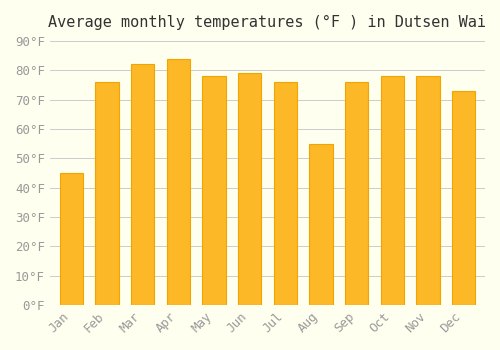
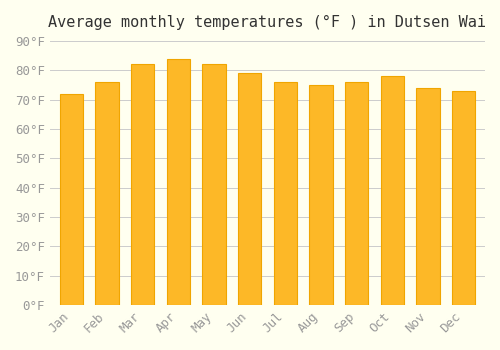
Jan: 45°F -> 72°F
May: 78°F -> 82°F
Aug: 55°F -> 75°F
Nov: 78°F -> 74°F
